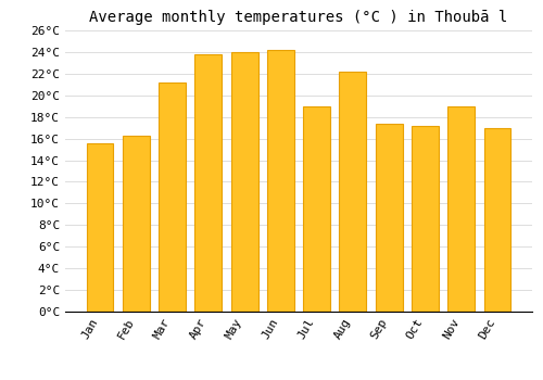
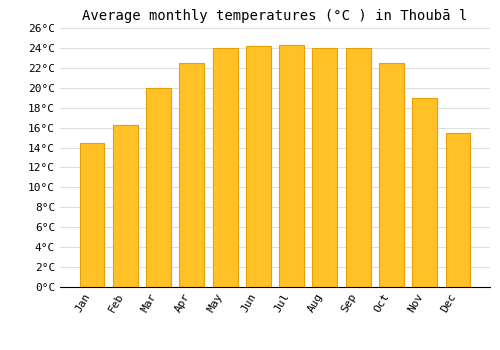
Jan: 15.6°C -> 14.5°C
Mar: 21.2°C -> 20.0°C
Apr: 23.8°C -> 22.5°C
Jul: 19.0°C -> 24.3°C
Aug: 22.2°C -> 24.0°C
Sep: 17.4°C -> 24.0°C
Oct: 17.2°C -> 22.5°C
Dec: 17.0°C -> 15.5°C
